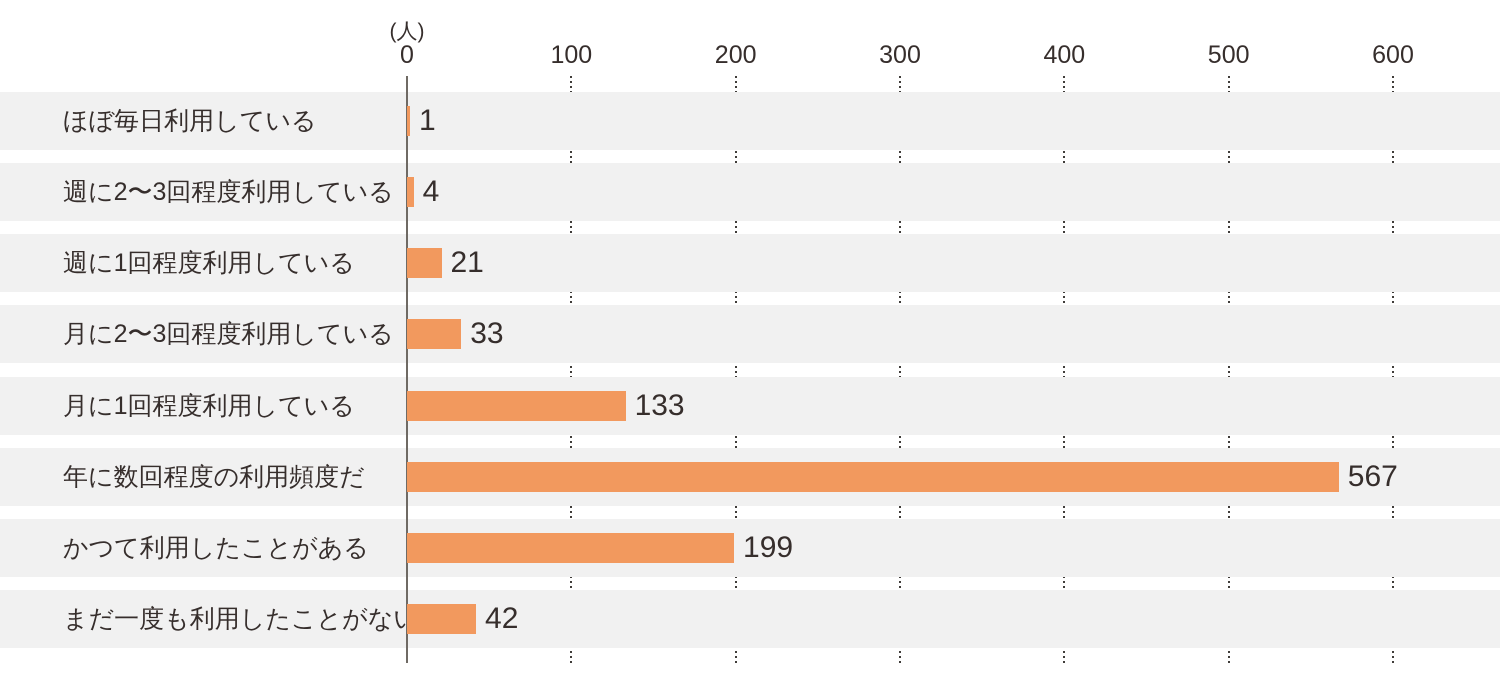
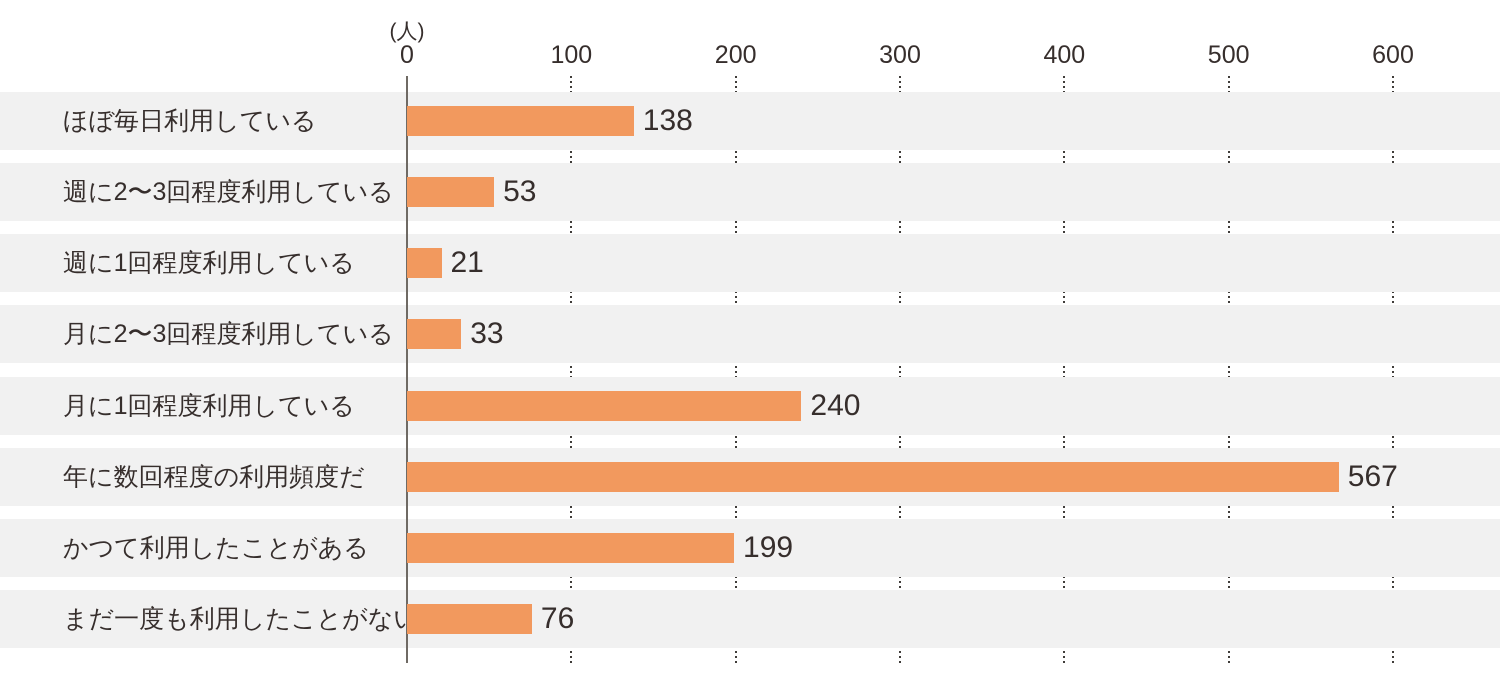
ほぼ毎日利用している: 1 -> 138
週に2〜3回程度利用している: 4 -> 53
月に1回程度利用している: 133 -> 240
まだ一度も利用したことがない: 42 -> 76
